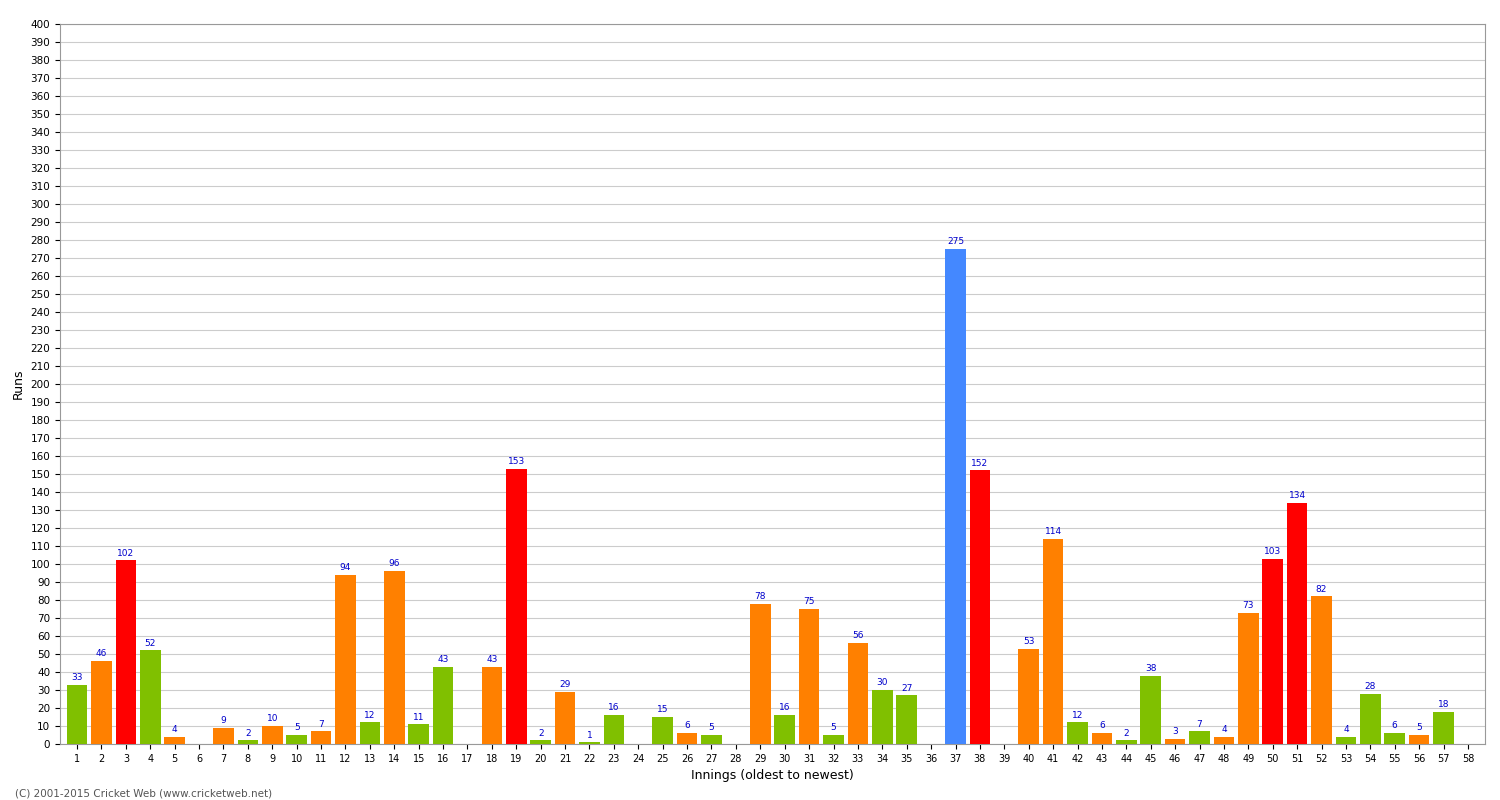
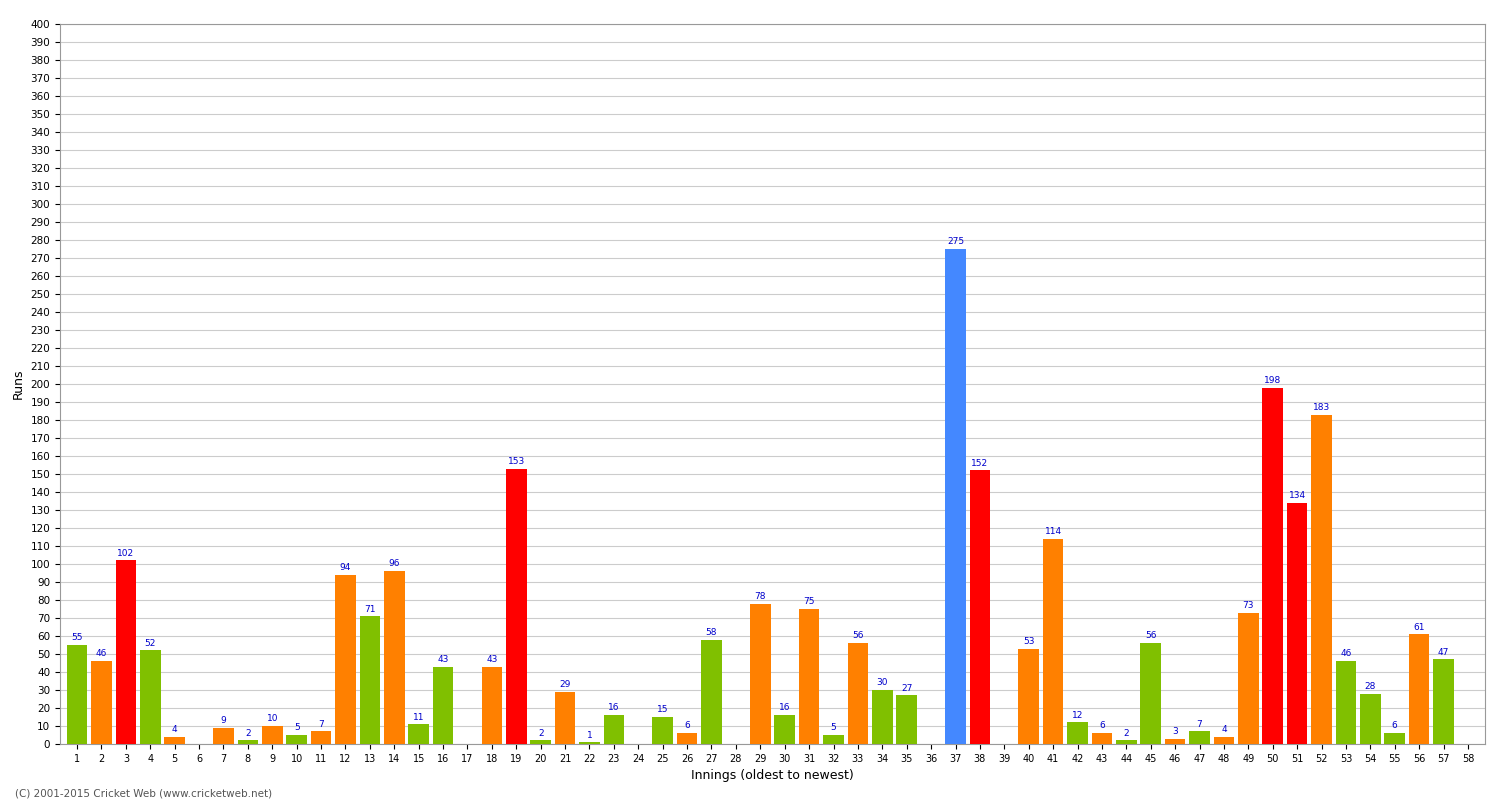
1: 33 -> 55
13: 12 -> 71
27: 5 -> 58
45: 38 -> 56
50: 103 -> 198
52: 82 -> 183
53: 4 -> 46
56: 5 -> 61
57: 18 -> 47
